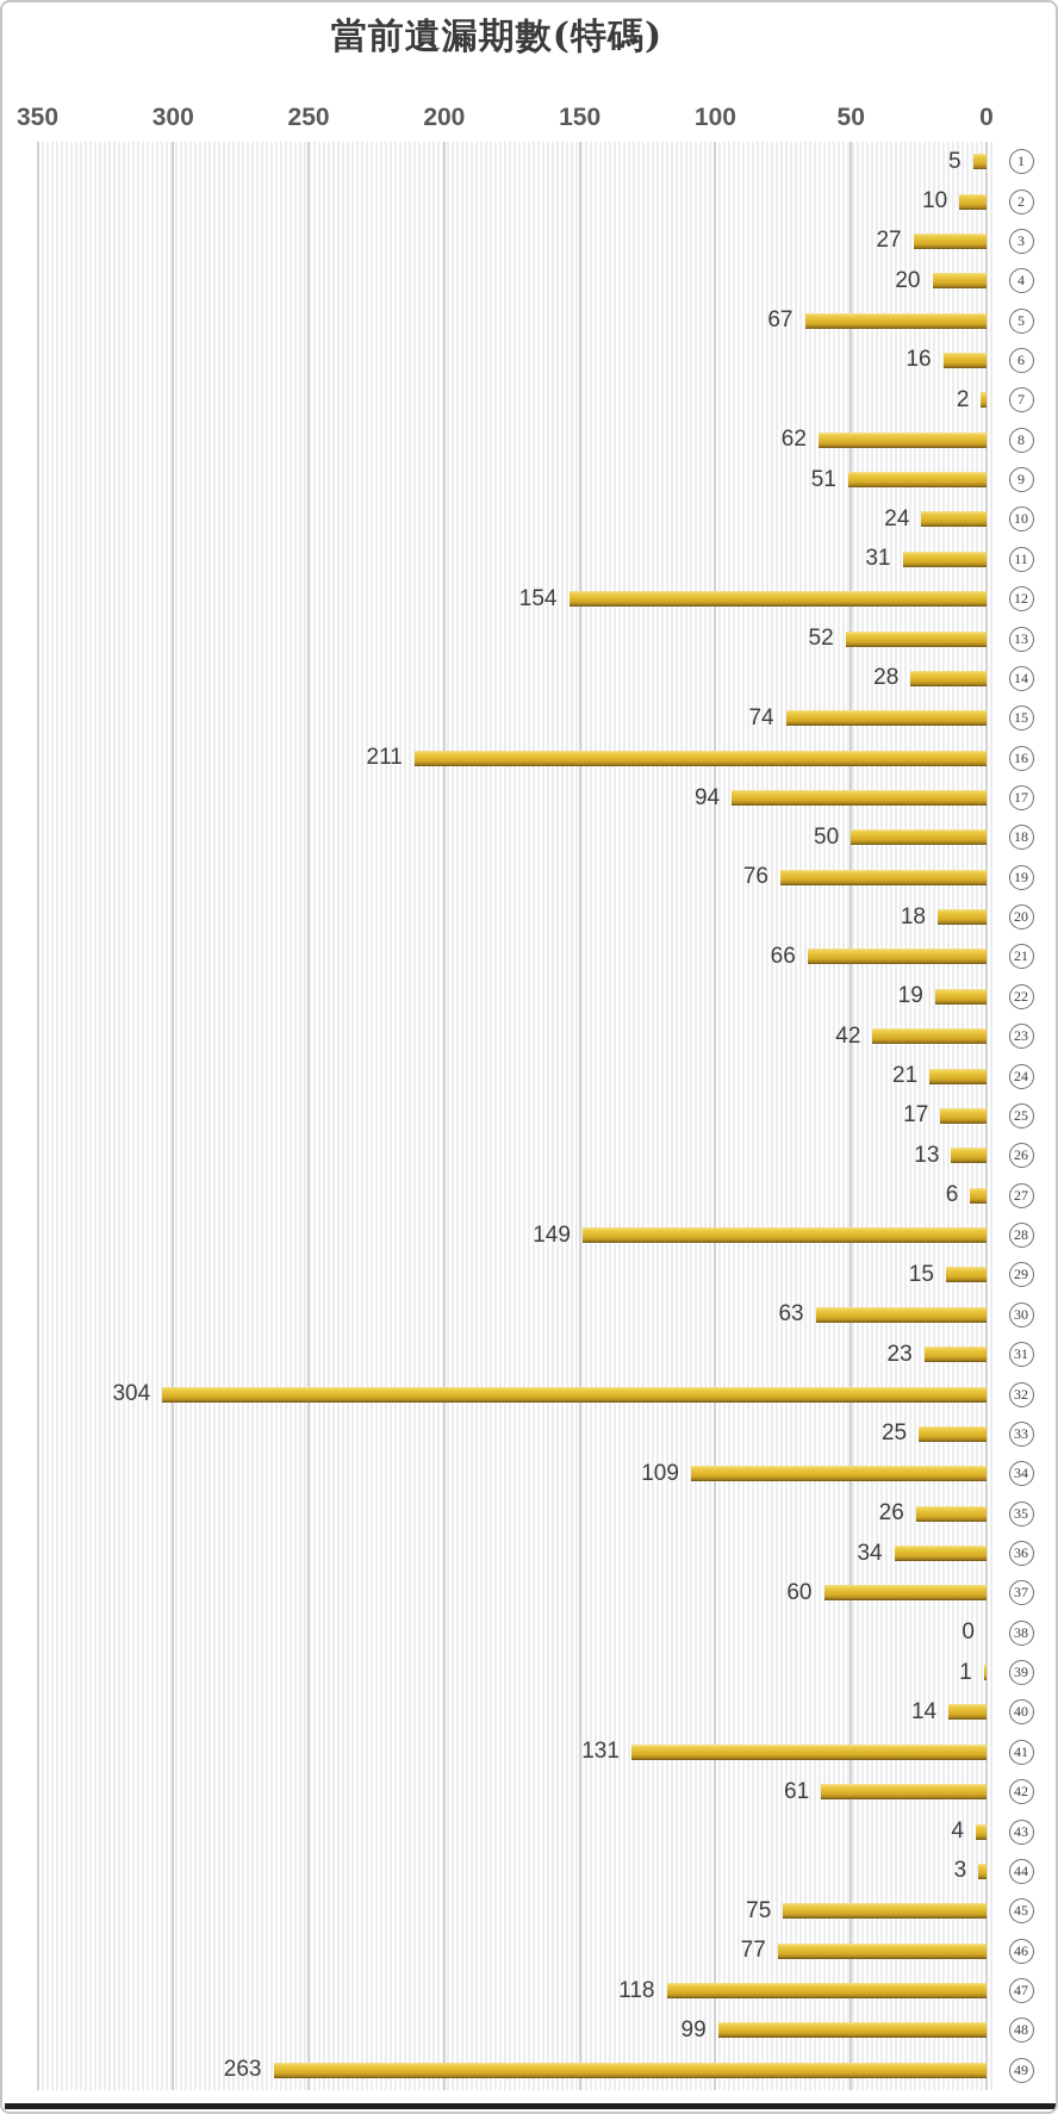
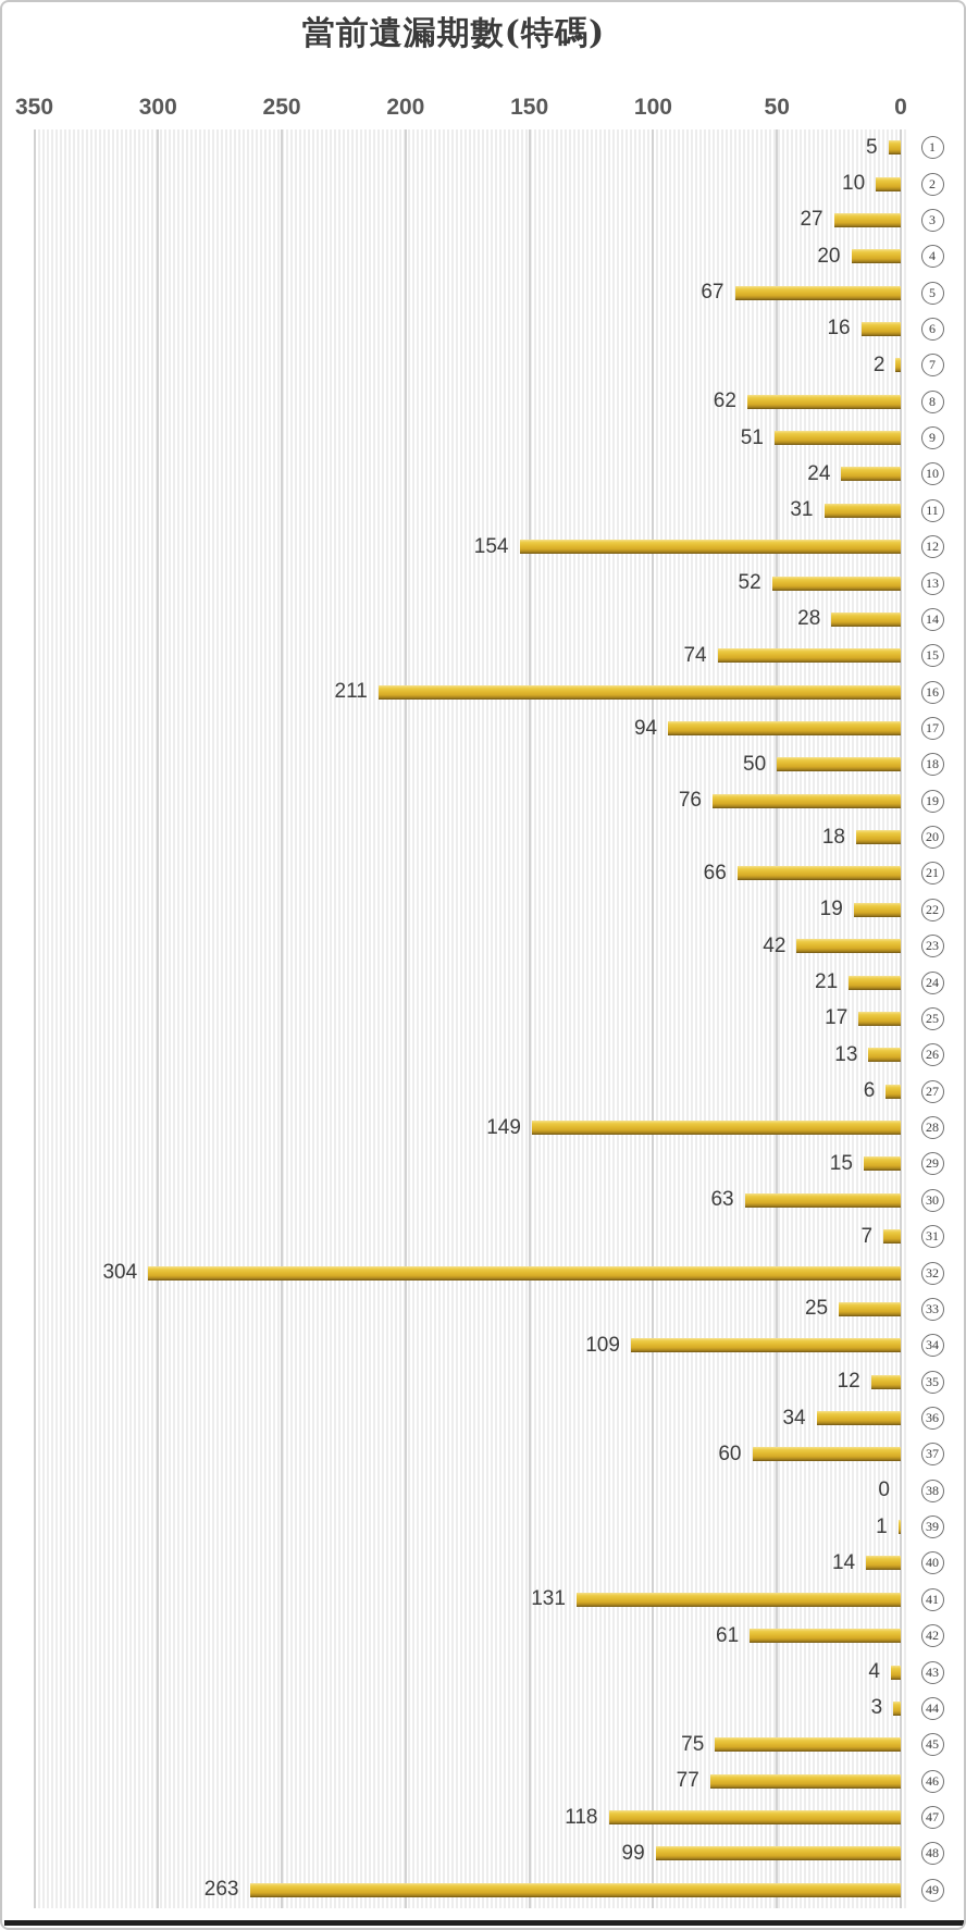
31: 23 -> 7
35: 26 -> 12
